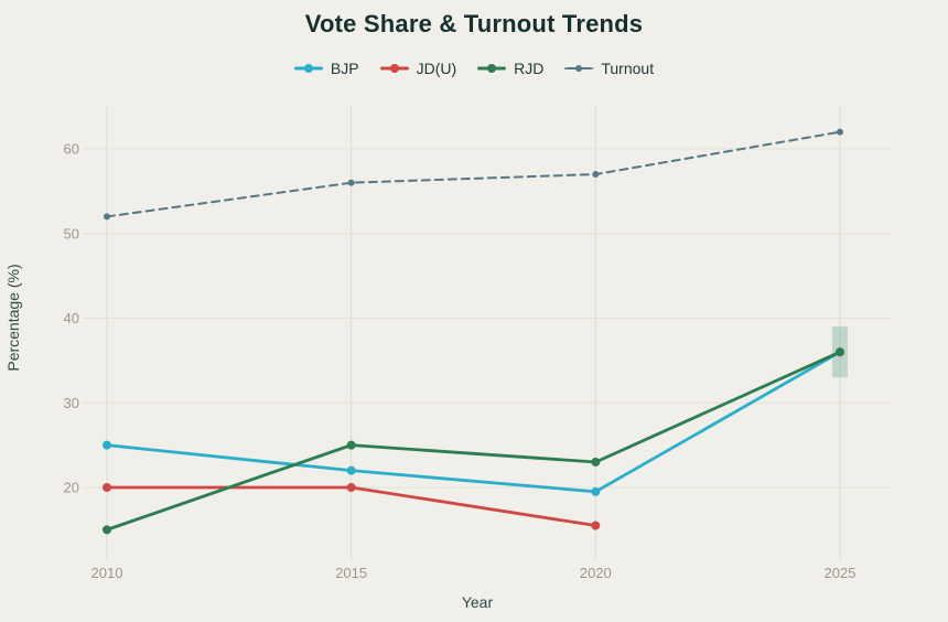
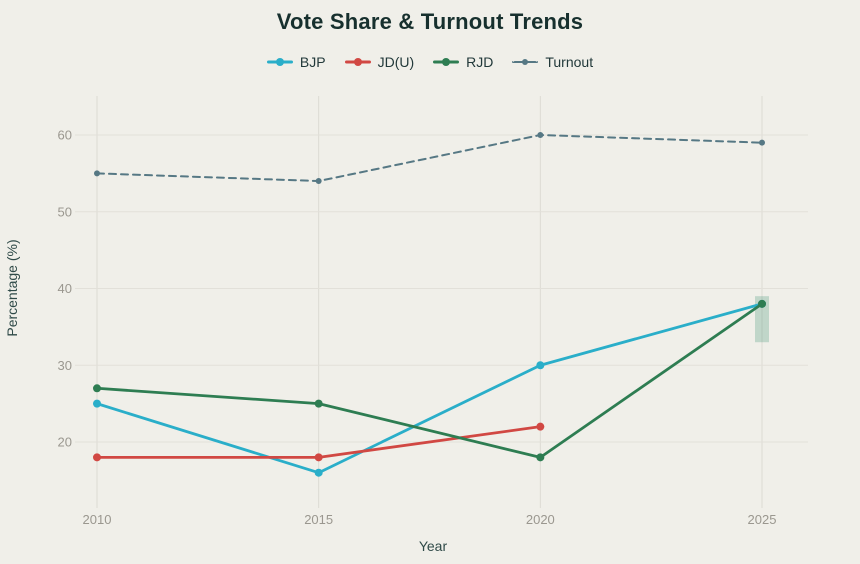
JD(U)/2010: 20 -> 18
RJD/2010: 15 -> 27
Turnout/2010: 52 -> 55
BJP/2015: 22 -> 16
JD(U)/2015: 20 -> 18
Turnout/2015: 56 -> 54
BJP/2020: 20 -> 30
JD(U)/2020: 16 -> 22
RJD/2020: 23 -> 18
Turnout/2020: 57 -> 60
BJP/2025: 36 -> 38
RJD/2025: 36 -> 38
Turnout/2025: 62 -> 59
